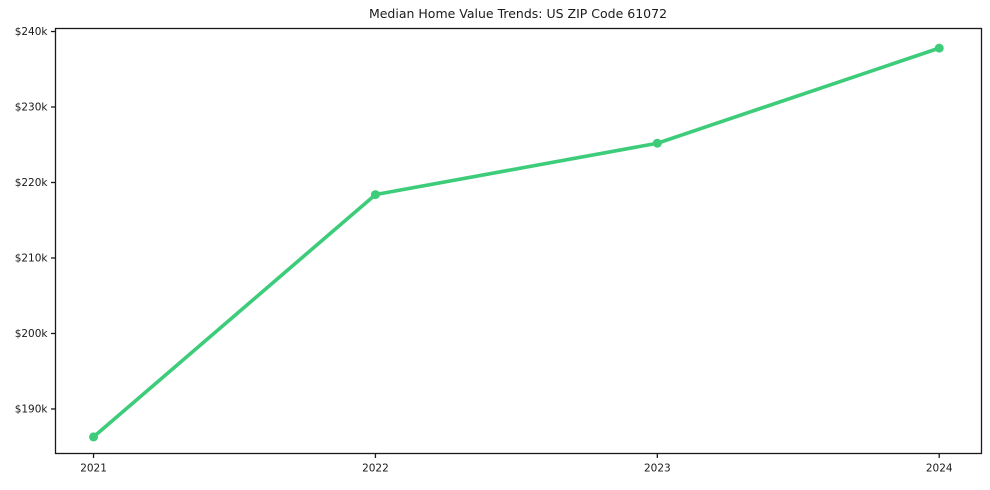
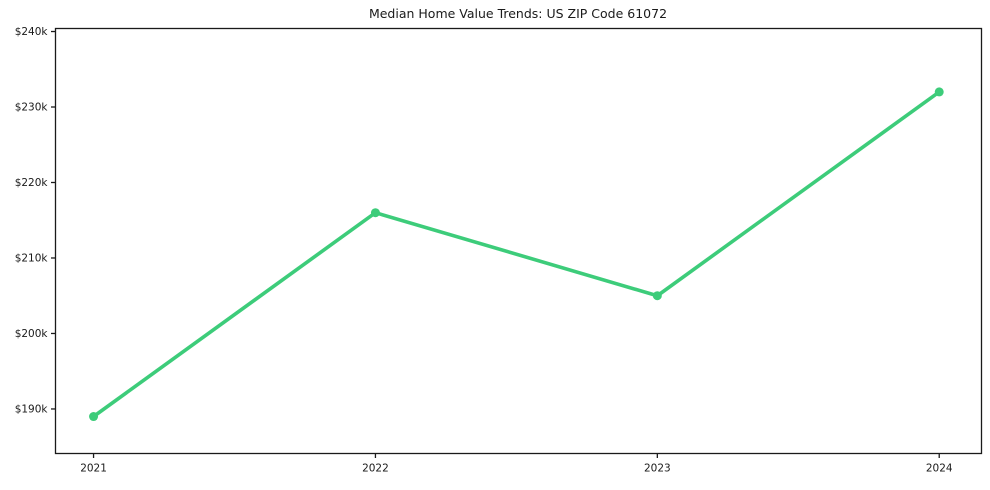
2021: $186k -> $189k
2022: $218k -> $216k
2023: $225k -> $205k
2024: $238k -> $232k
